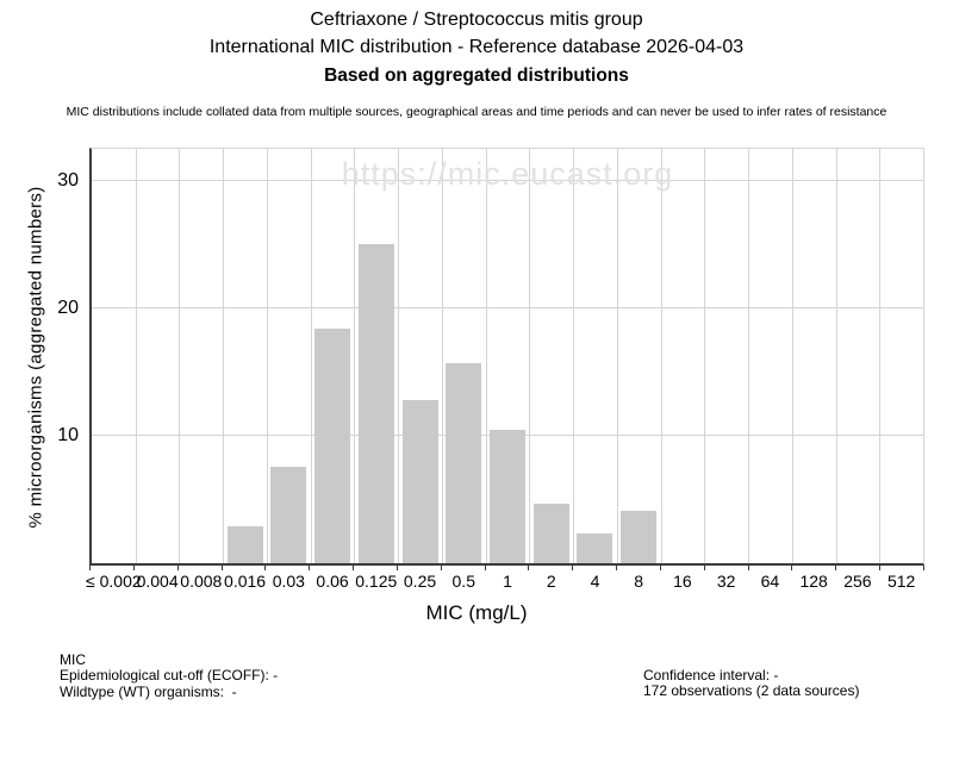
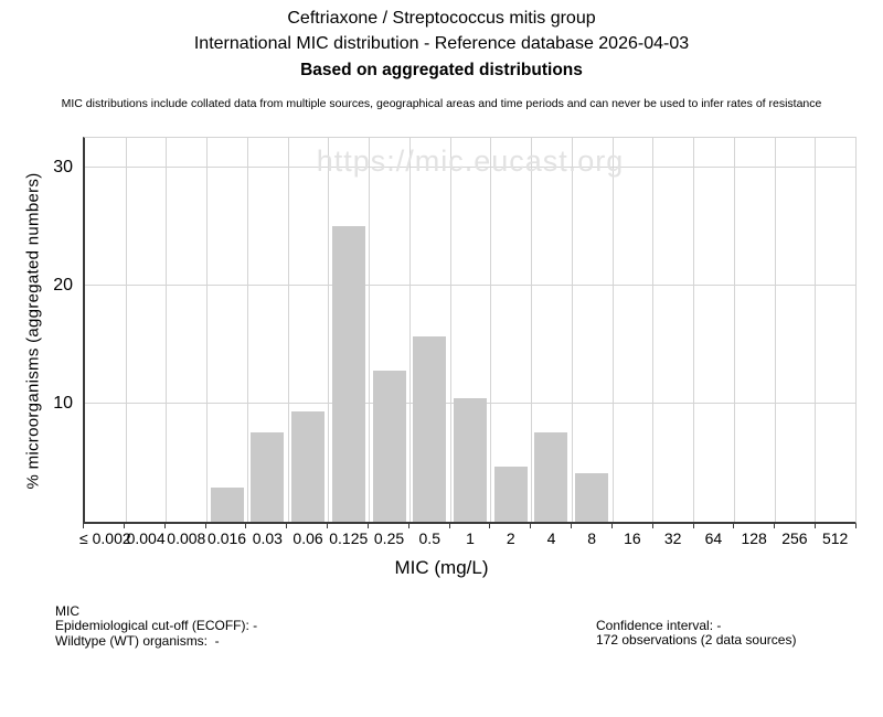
0.06: 18.4 -> 9.3
4: 2.3 -> 7.6
